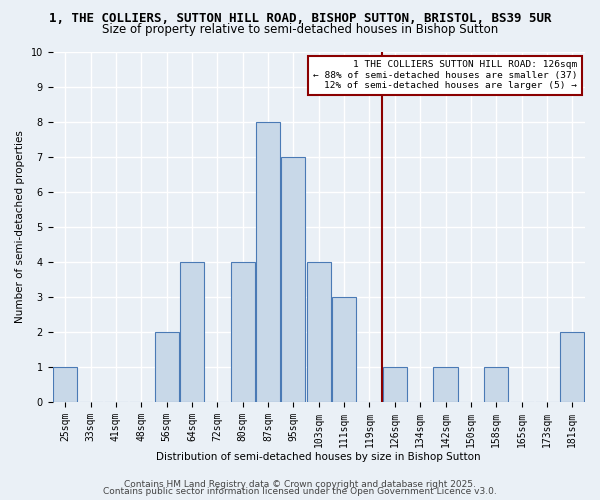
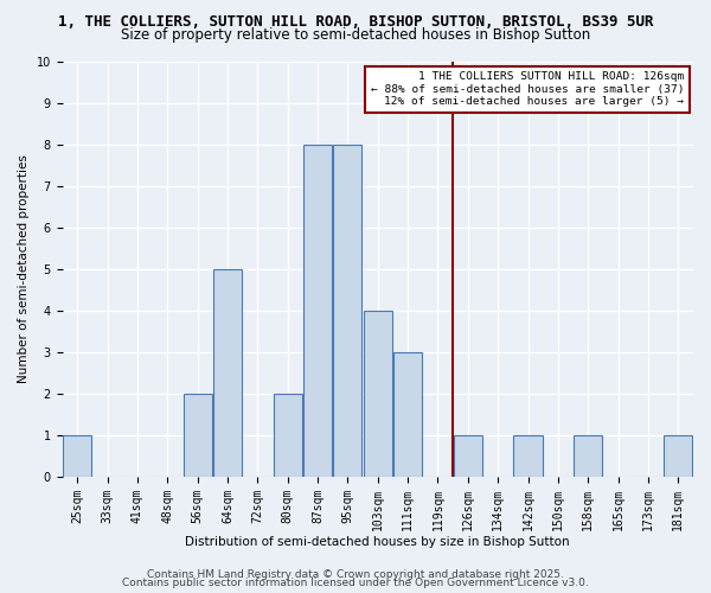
64sqm: 4 -> 5
80sqm: 4 -> 2
95sqm: 7 -> 8
181sqm: 2 -> 1
